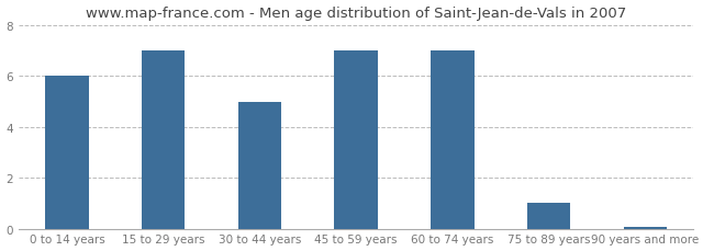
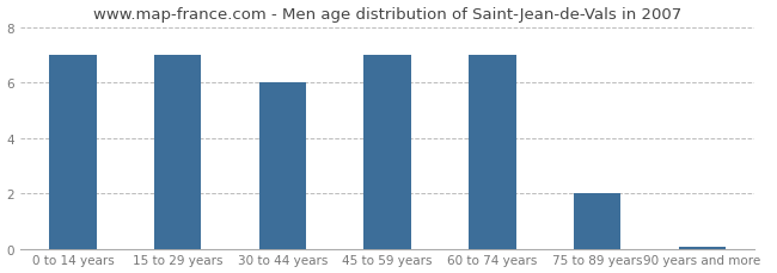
0 to 14 years: 6.00 -> 7.00
30 to 44 years: 5.00 -> 6.00
75 to 89 years: 1.00 -> 2.00
